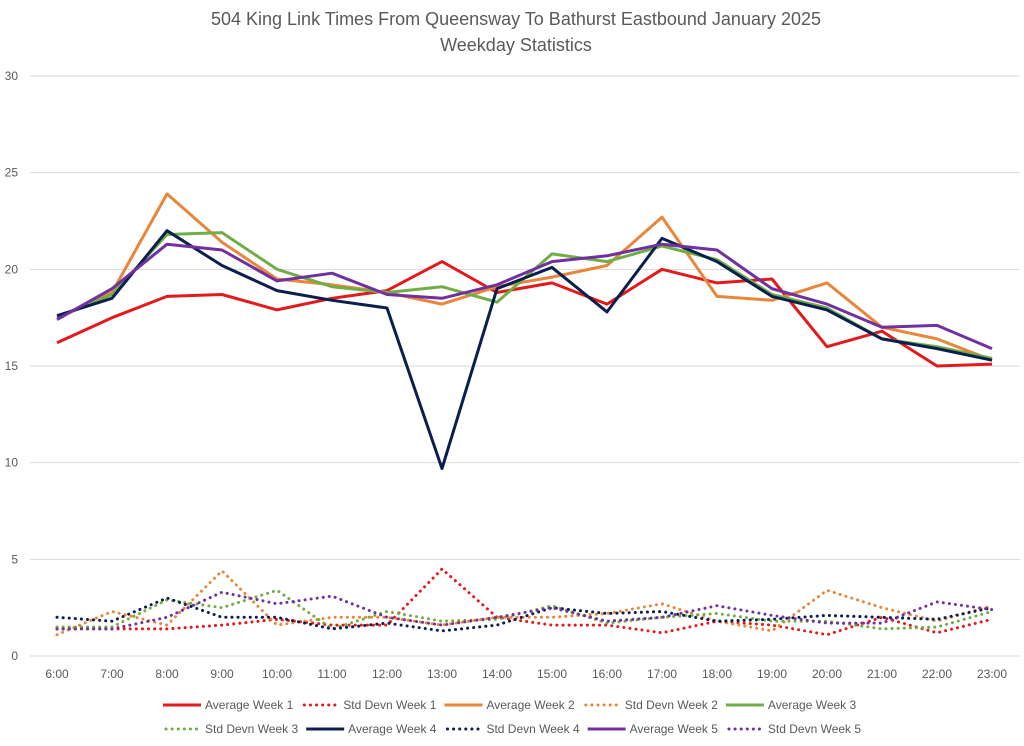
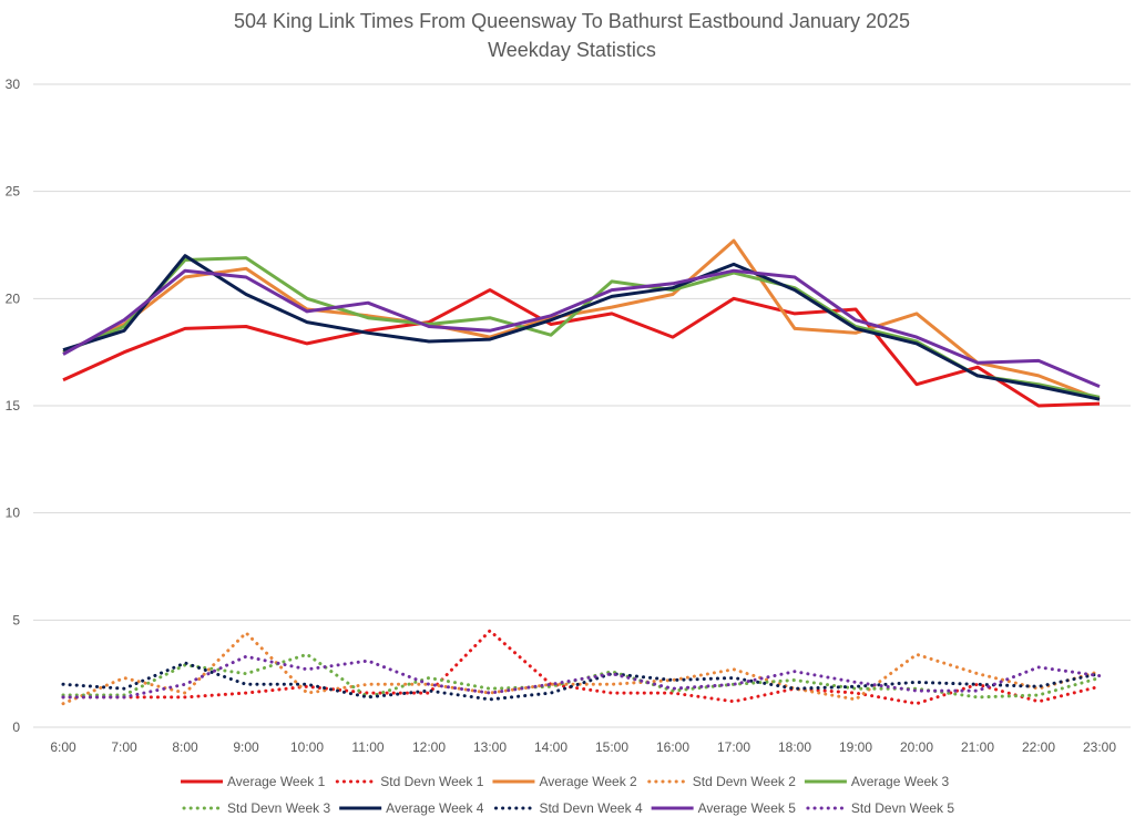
Average Week 2/8:00: 23.9 -> 21.0
Average Week 4/13:00: 9.7 -> 18.1
Average Week 4/16:00: 17.8 -> 20.5
